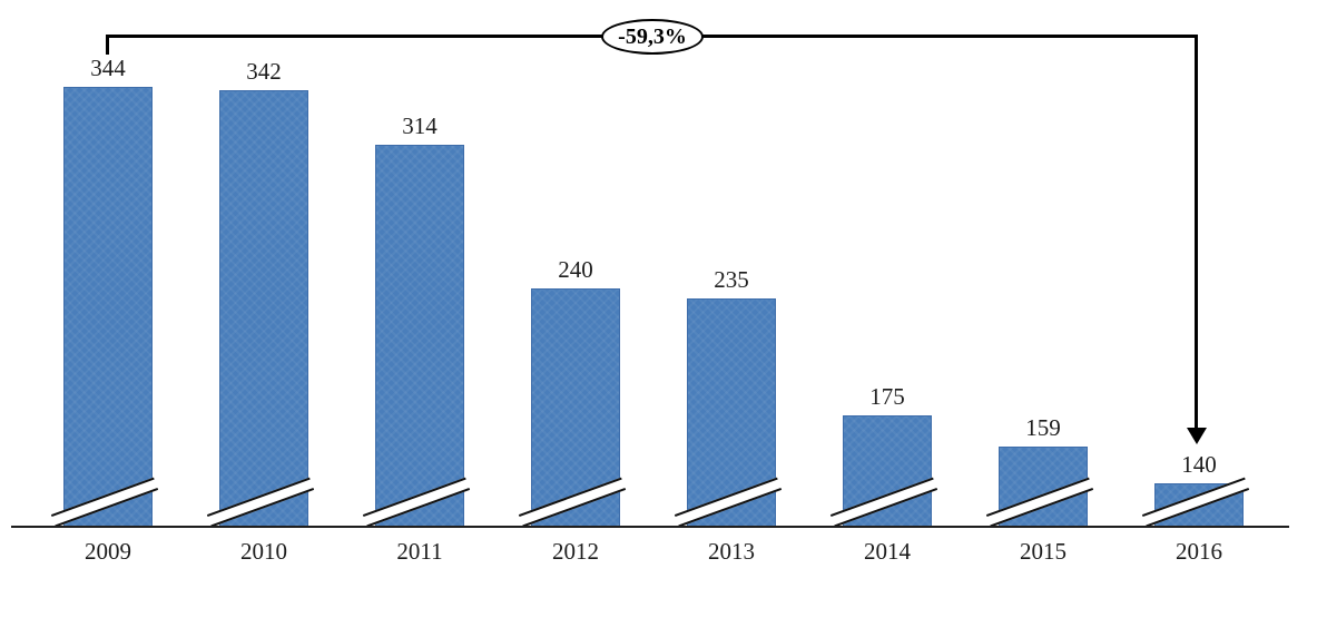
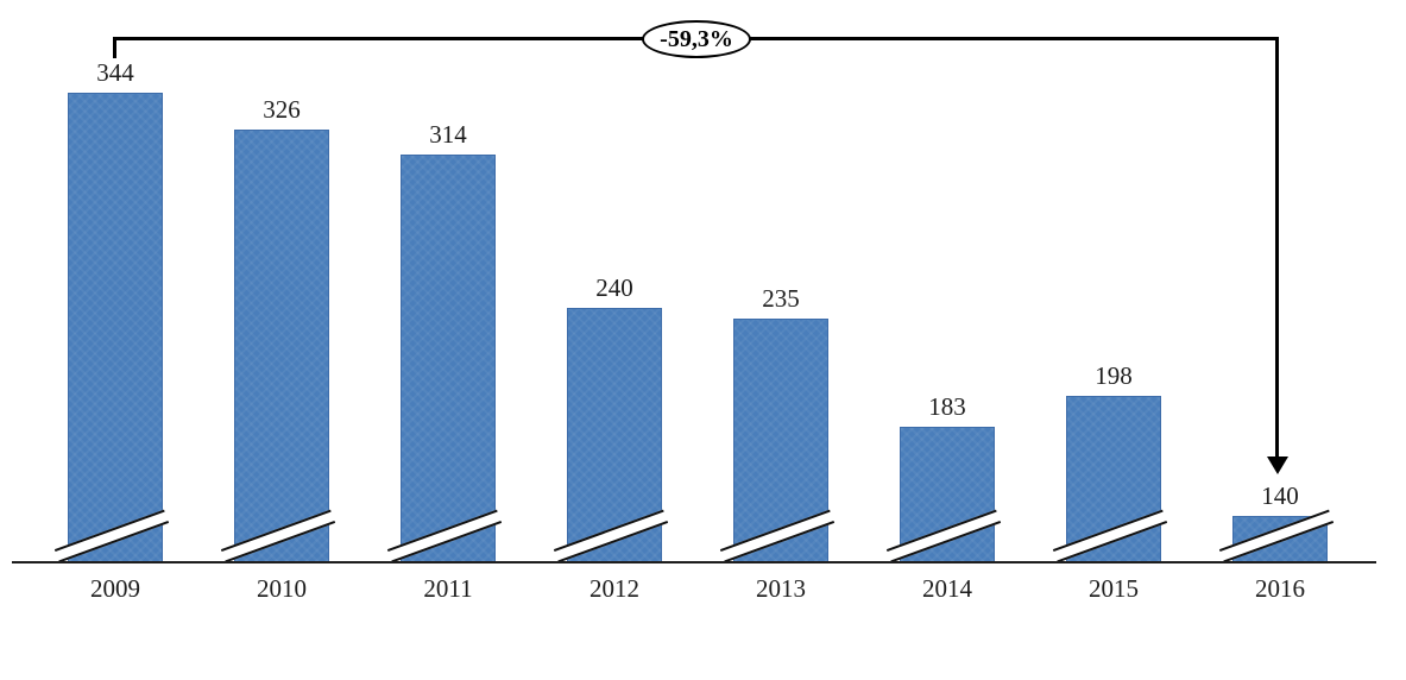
2010: 342 -> 326
2014: 175 -> 183
2015: 159 -> 198
